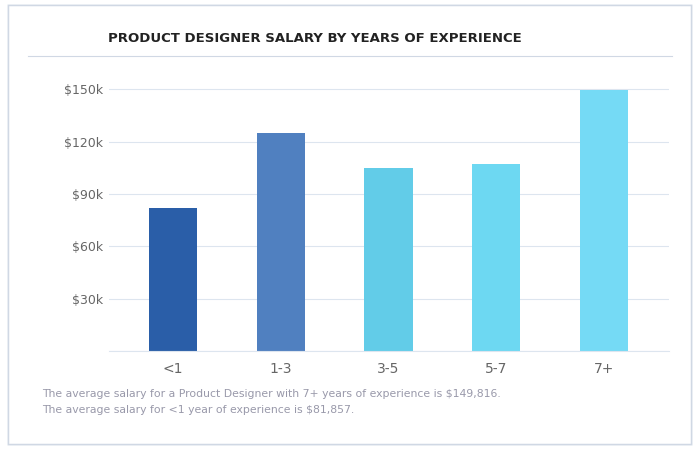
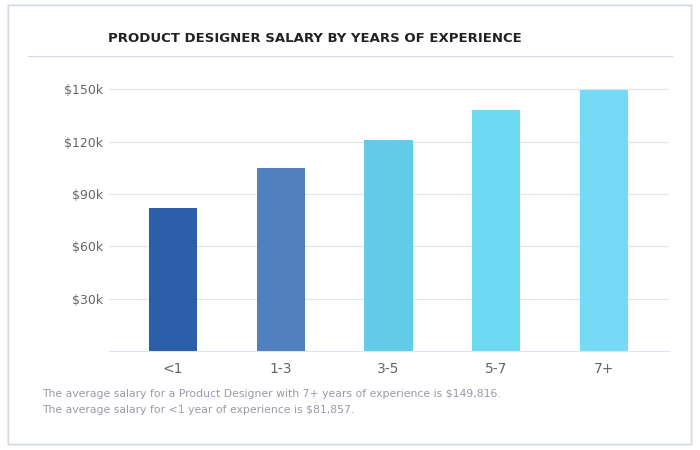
1-3: $125k -> $105k
3-5: $105k -> $121k
5-7: $107k -> $138k
